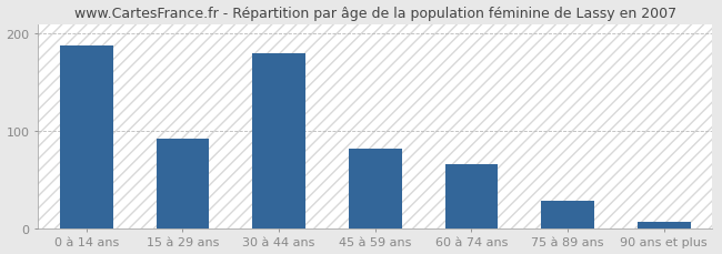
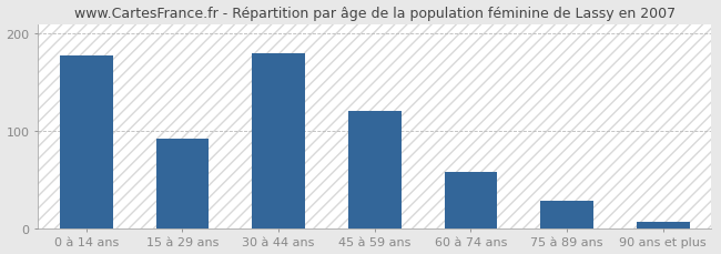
0 à 14 ans: 188 -> 178
45 à 59 ans: 82 -> 120
60 à 74 ans: 66 -> 58
